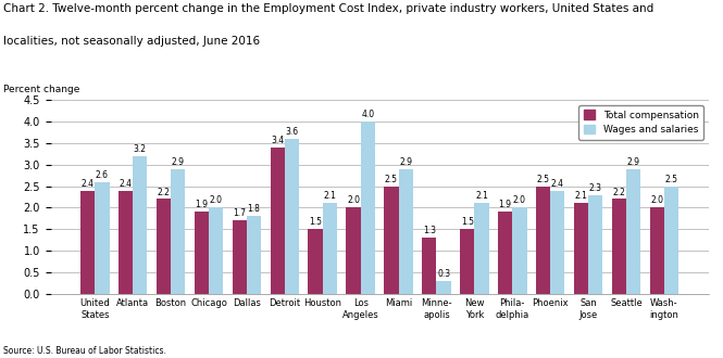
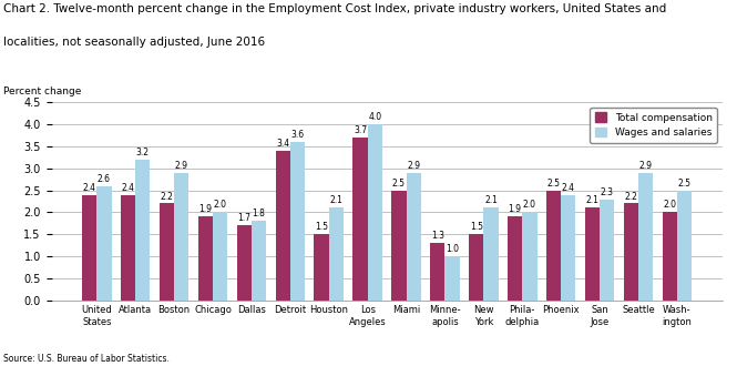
Total compensation/Los Angeles: 2.0 -> 3.7
Wages and salaries/Minne- apolis: 0.3 -> 1.0
